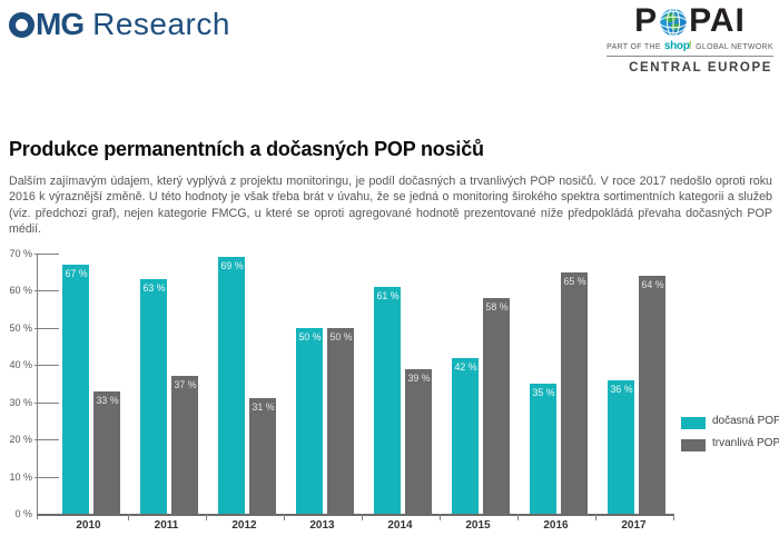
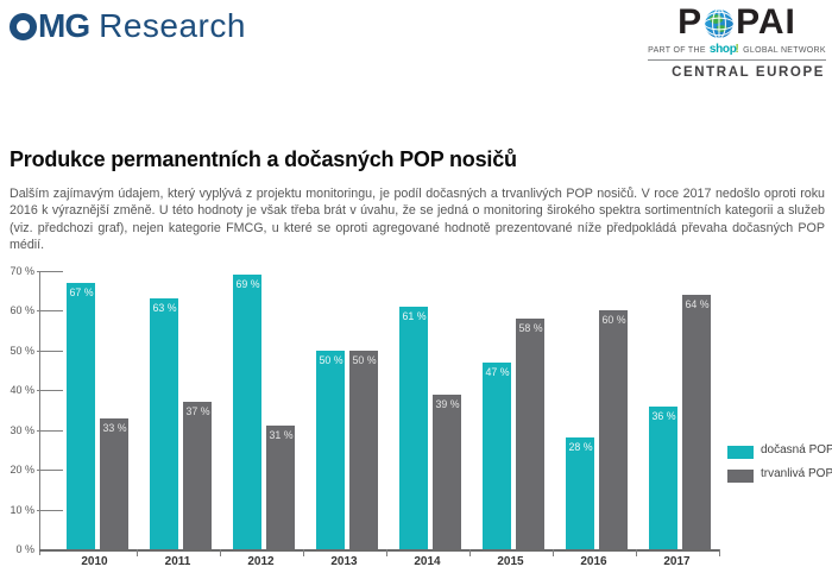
dočasná POP/2015: 42 -> 47
dočasná POP/2016: 35 -> 28
trvanlivá POP/2016: 65 -> 60
